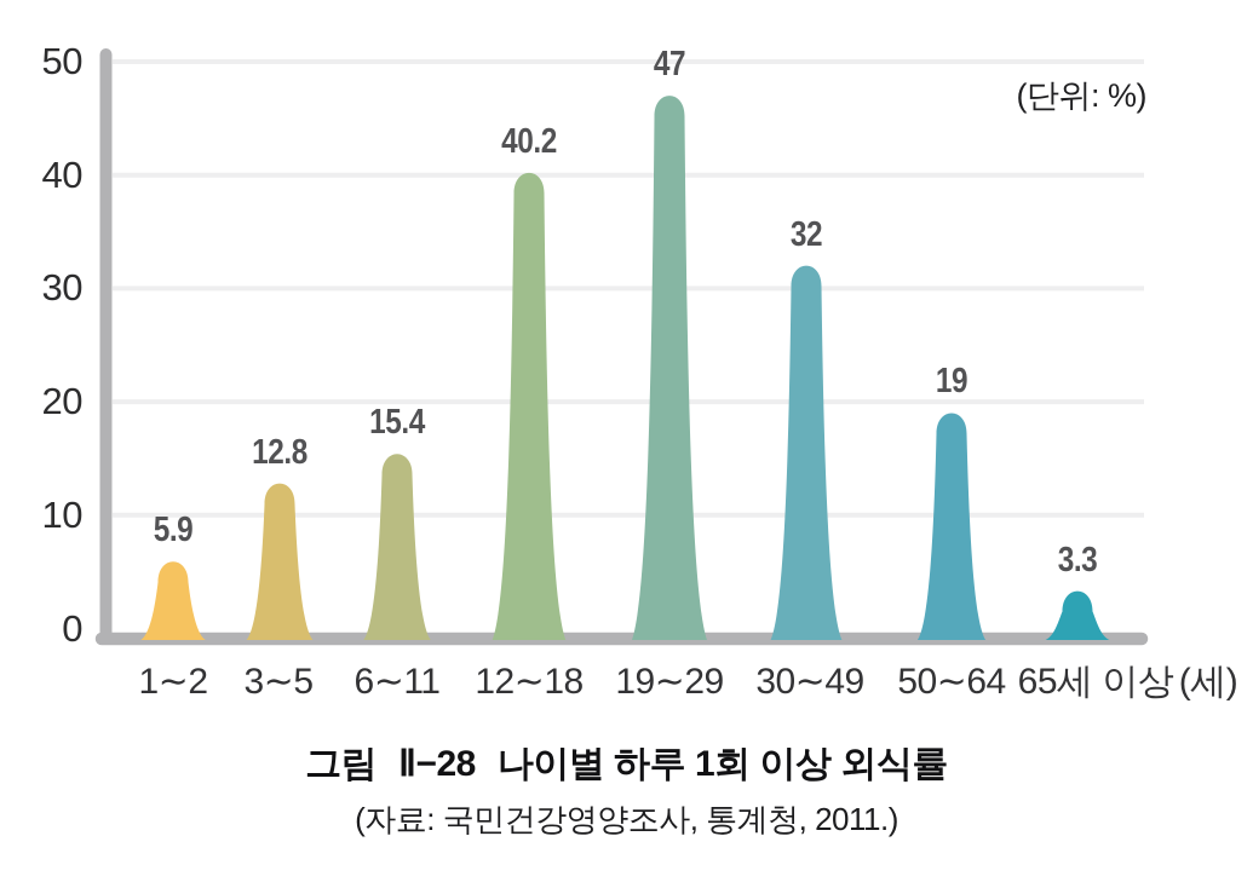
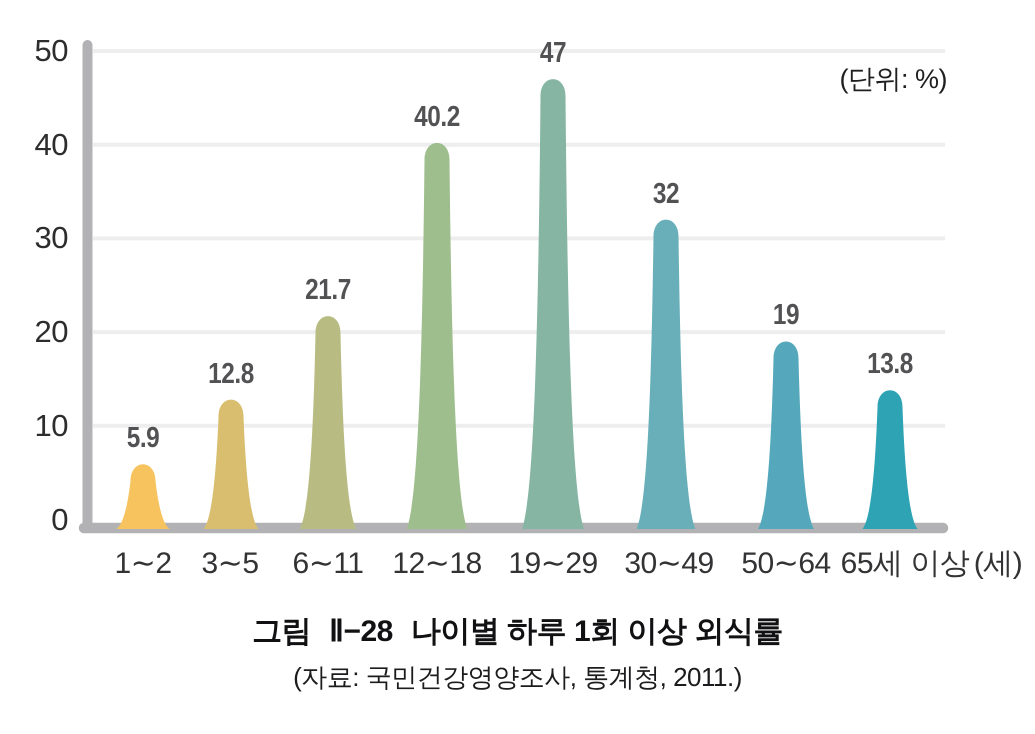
6∼11: 15.4 -> 21.7
65세 이상: 3.3 -> 13.8
